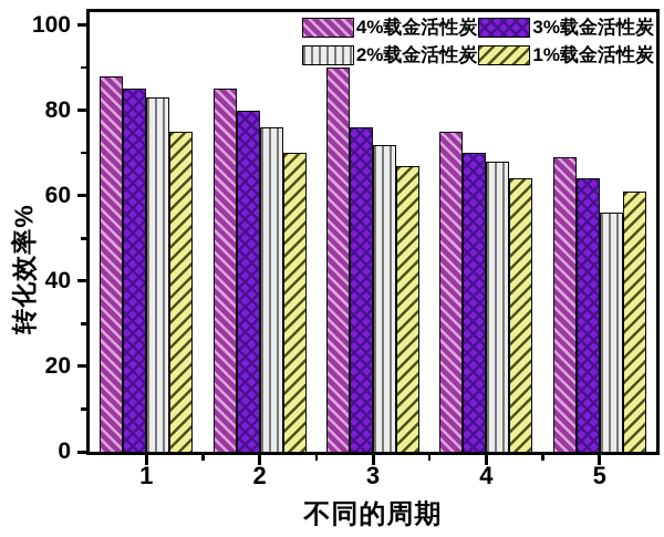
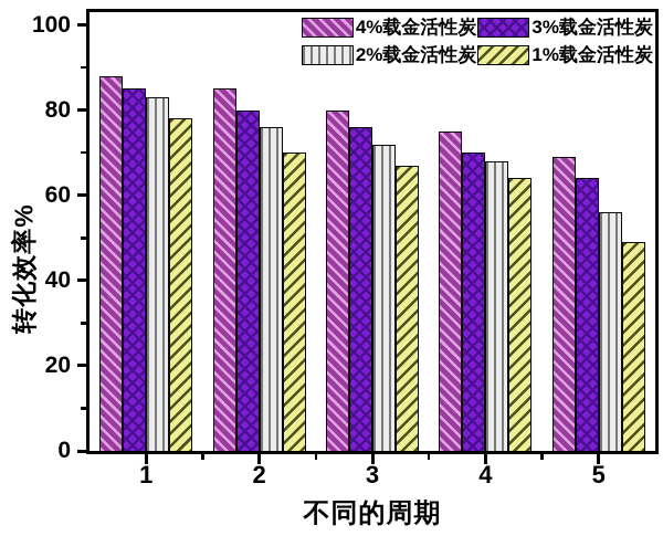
1%载金活性炭/1: 75 -> 78
4%载金活性炭/3: 90 -> 80
1%载金活性炭/5: 61 -> 49
